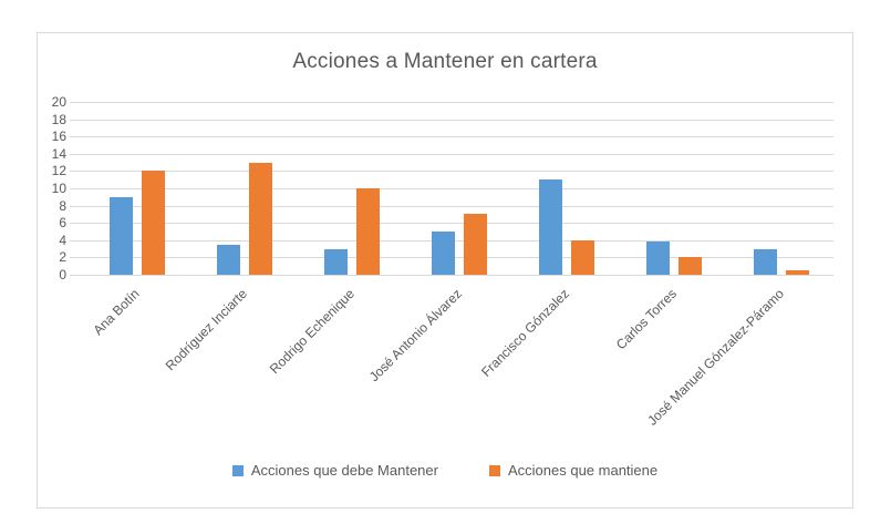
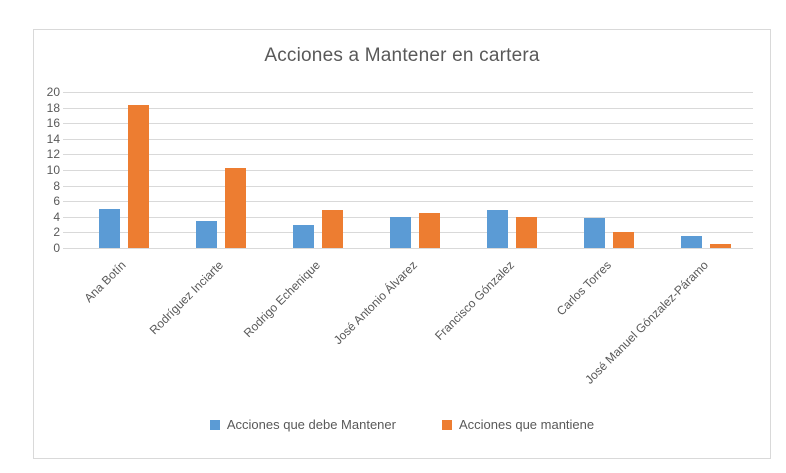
Acciones que debe Mantener/Ana Botín: 9 -> 5
Acciones que mantiene/Ana Botín: 12 -> 18
Acciones que mantiene/Rodríguez Inciarte: 13 -> 10
Acciones que mantiene/Rodrigo Echenique: 10 -> 5
Acciones que debe Mantener/José Antonio Álvarez: 5 -> 4
Acciones que mantiene/José Antonio Álvarez: 7 -> 4
Acciones que debe Mantener/Francisco Gónzalez: 11 -> 5
Acciones que debe Mantener/José Manuel Gónzalez-Páramo: 3 -> 2
